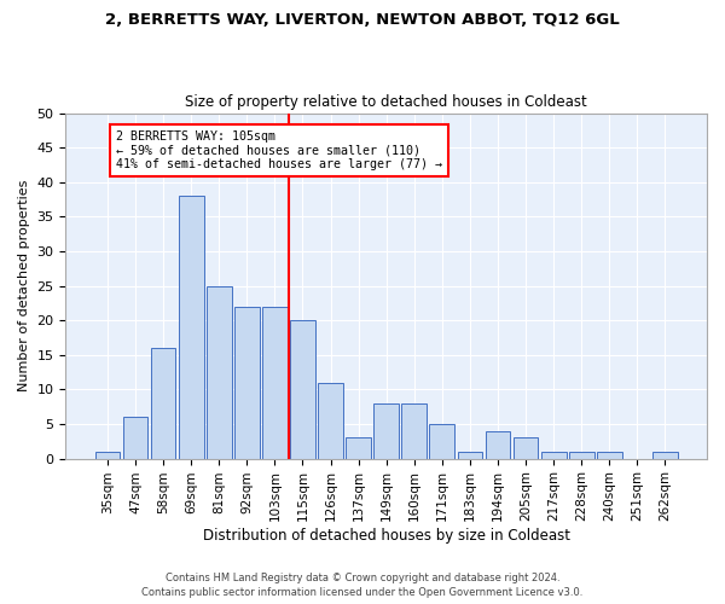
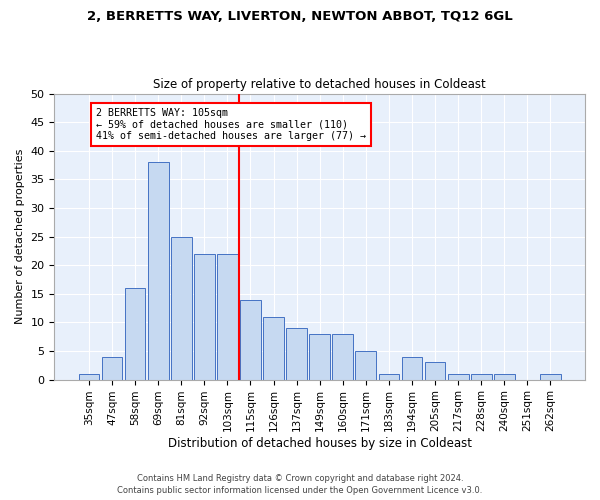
47sqm: 6 -> 4
115sqm: 20 -> 14
137sqm: 3 -> 9
